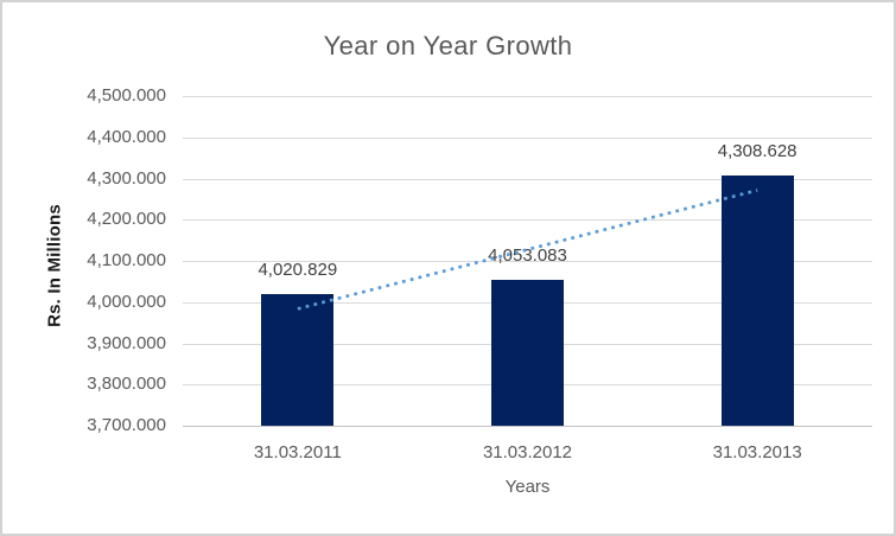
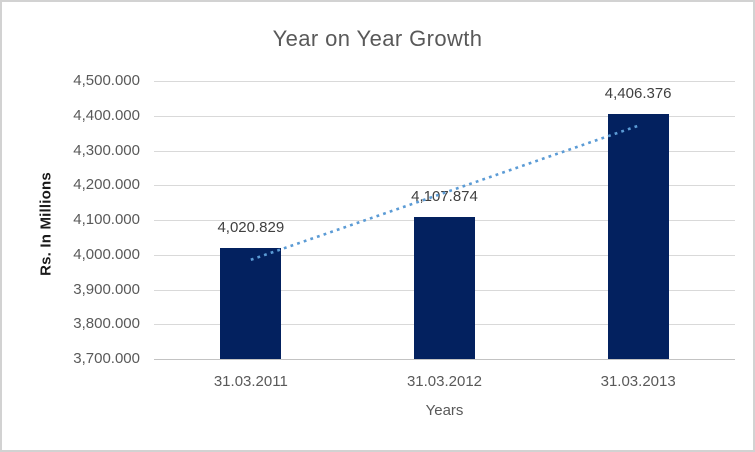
31.03.2012: 4,053.083 -> 4,107.874
31.03.2013: 4,308.628 -> 4,406.376
